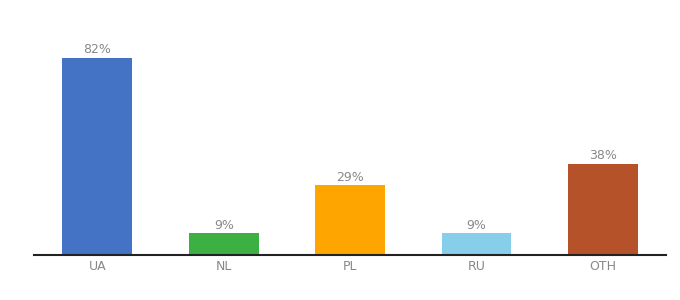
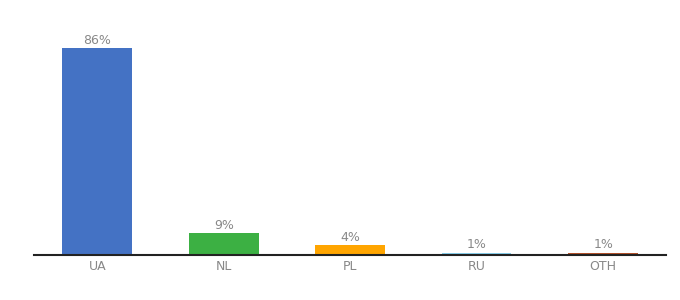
UA: 82% -> 86%
PL: 29% -> 4%
RU: 9% -> 1%
OTH: 38% -> 1%
